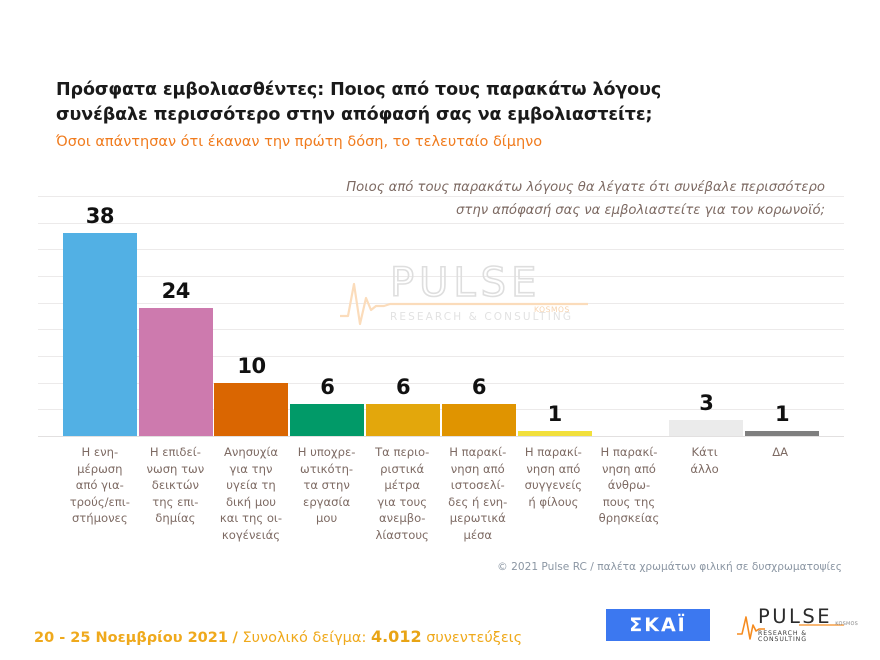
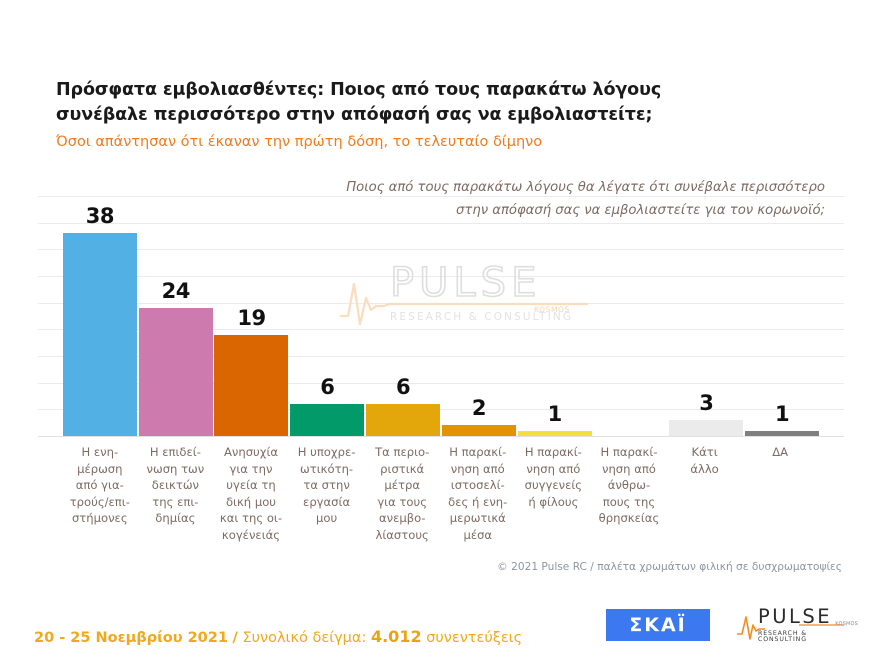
Ανησυχία για την υγεία τη δική μου και της οι- κογένειάς: 10 -> 19
Η παρακί- νηση από ιστοσελί- δες ή ενη- μερωτικά μέσα: 6 -> 2
